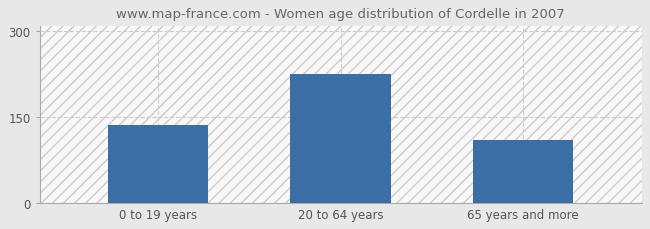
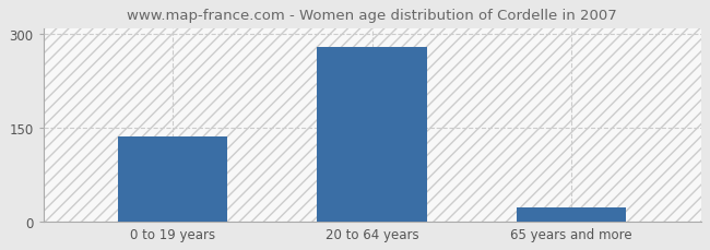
20 to 64 years: 226 -> 280
65 years and more: 110 -> 22
